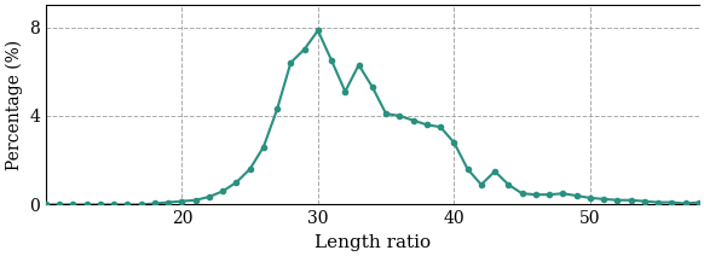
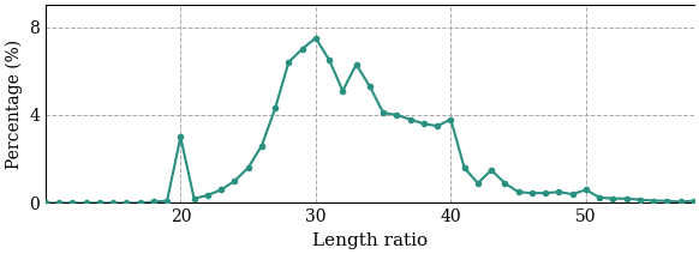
20: 0.1 -> 3.0
30: 7.8 -> 7.5
40: 2.8 -> 3.8
50: 0.3 -> 0.6
